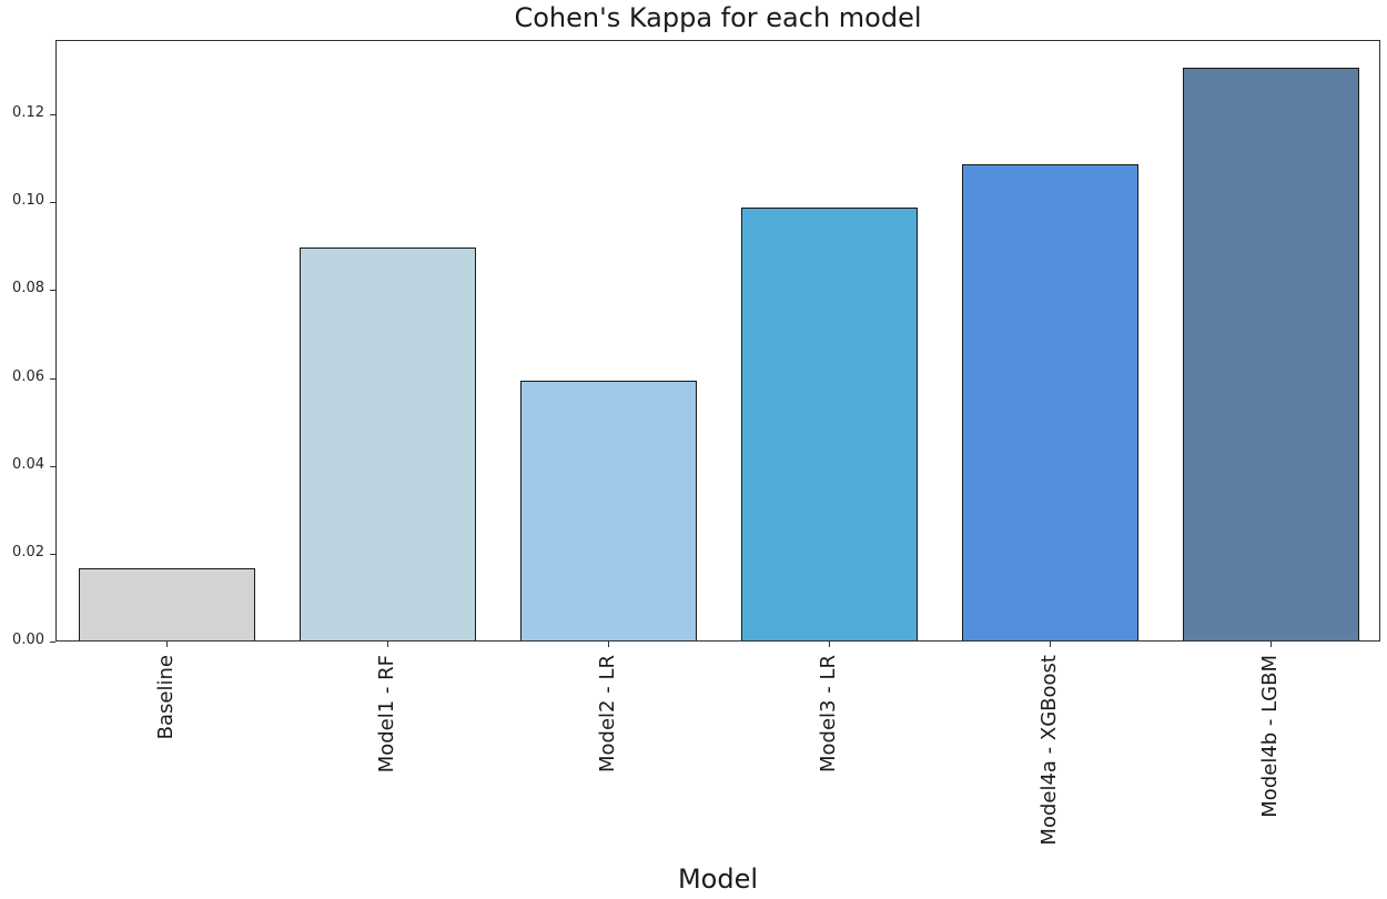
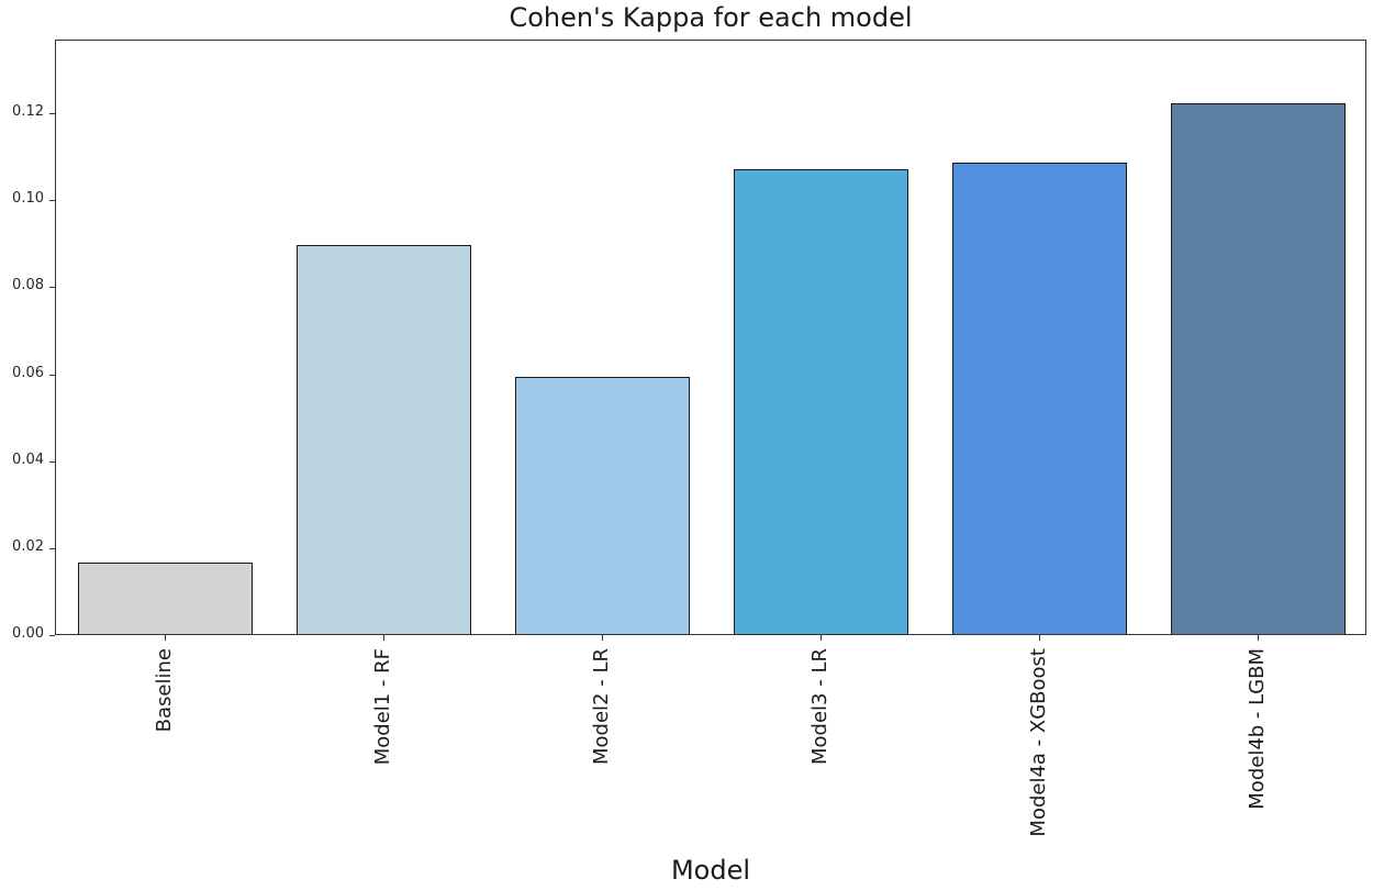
Model3 - LR: 0.099 -> 0.107
Model4b - LGBM: 0.130 -> 0.122
